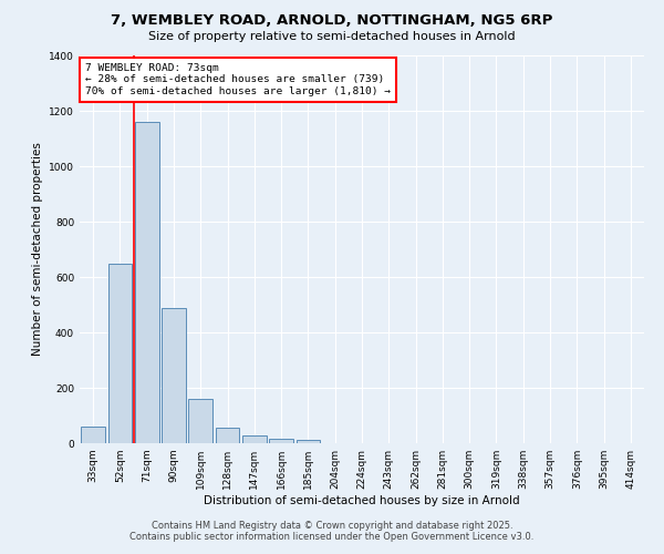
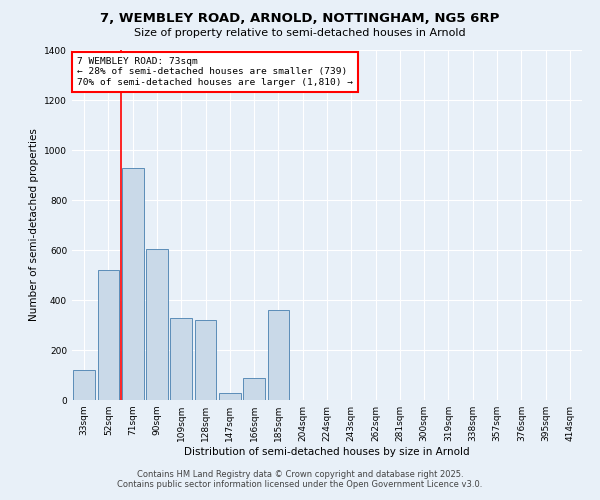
33sqm: 60 -> 120
52sqm: 650 -> 520
71sqm: 1160 -> 930
90sqm: 490 -> 605
109sqm: 160 -> 330
128sqm: 55 -> 320
166sqm: 18 -> 90
185sqm: 14 -> 360
